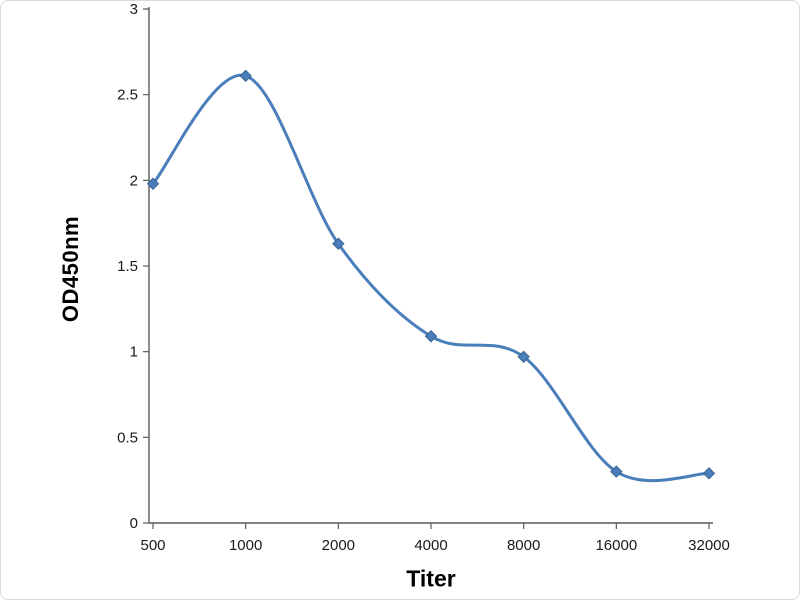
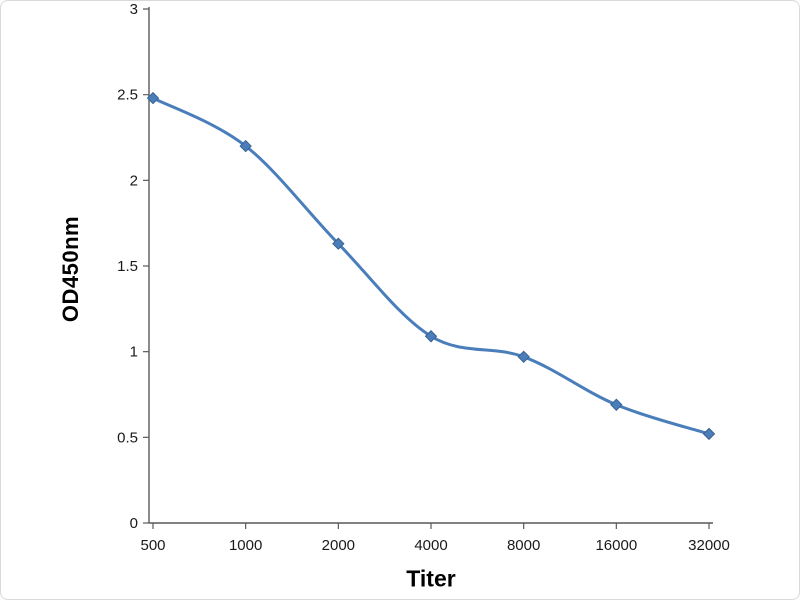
500: 1.98 -> 2.48
1000: 2.61 -> 2.20
16000: 0.30 -> 0.69
32000: 0.29 -> 0.52
